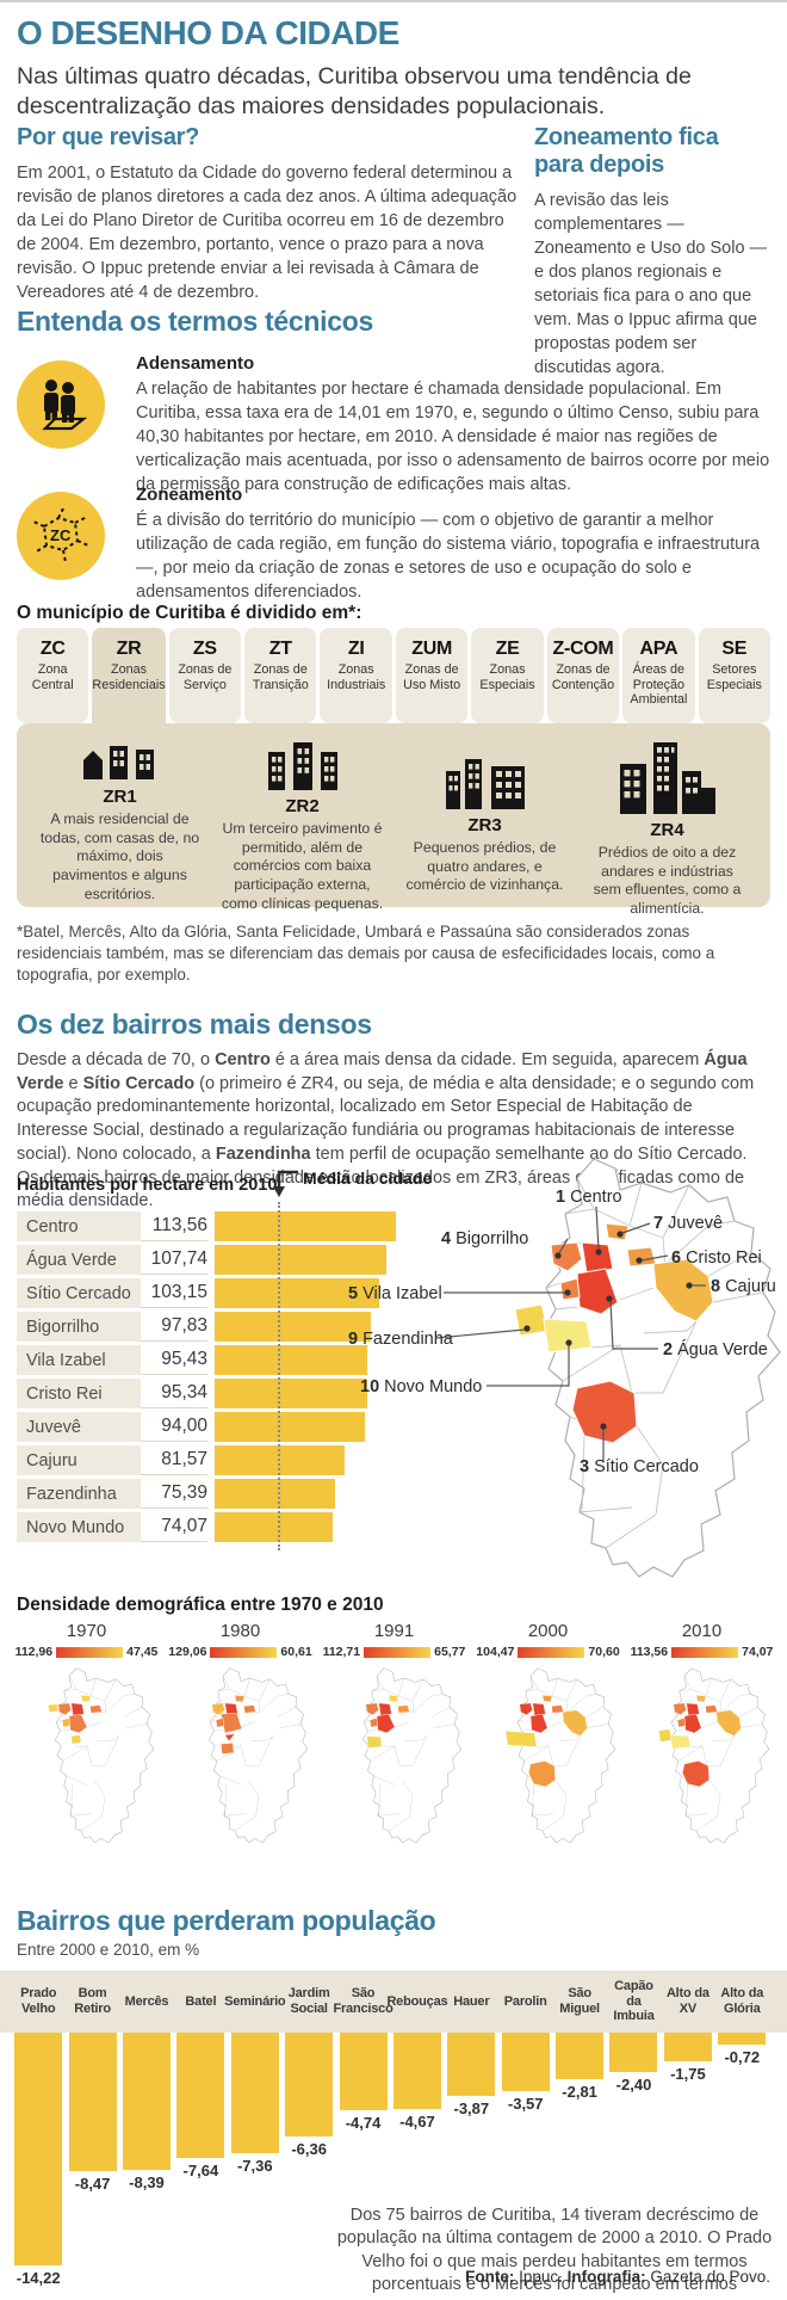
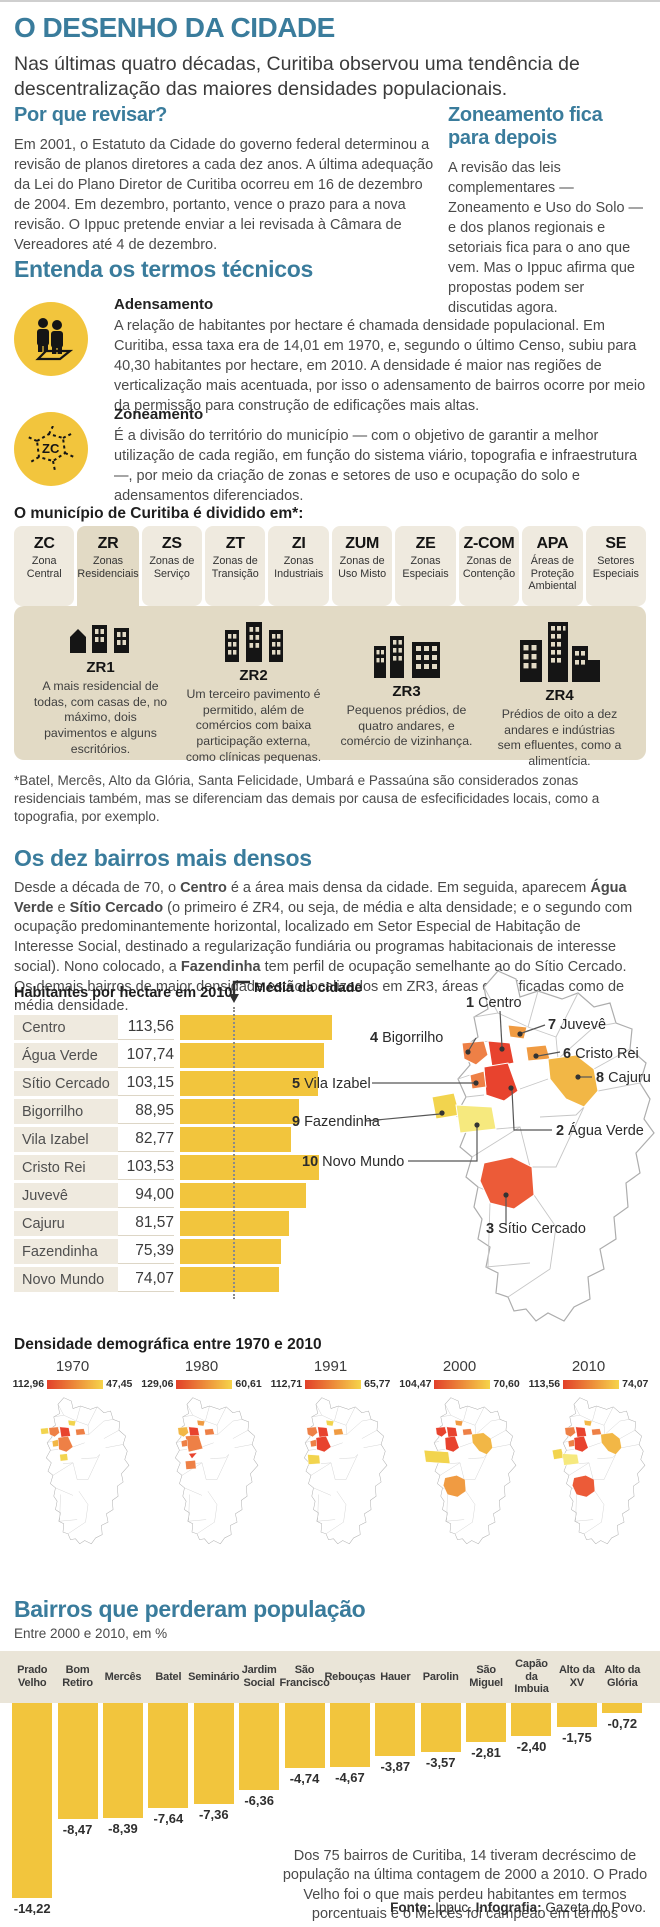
Habitantes por hectare em 2010/Bigorrilho: 97,83 -> 88,95
Habitantes por hectare em 2010/Vila Izabel: 95,43 -> 82,77
Habitantes por hectare em 2010/Cristo Rei: 95,34 -> 103,53
